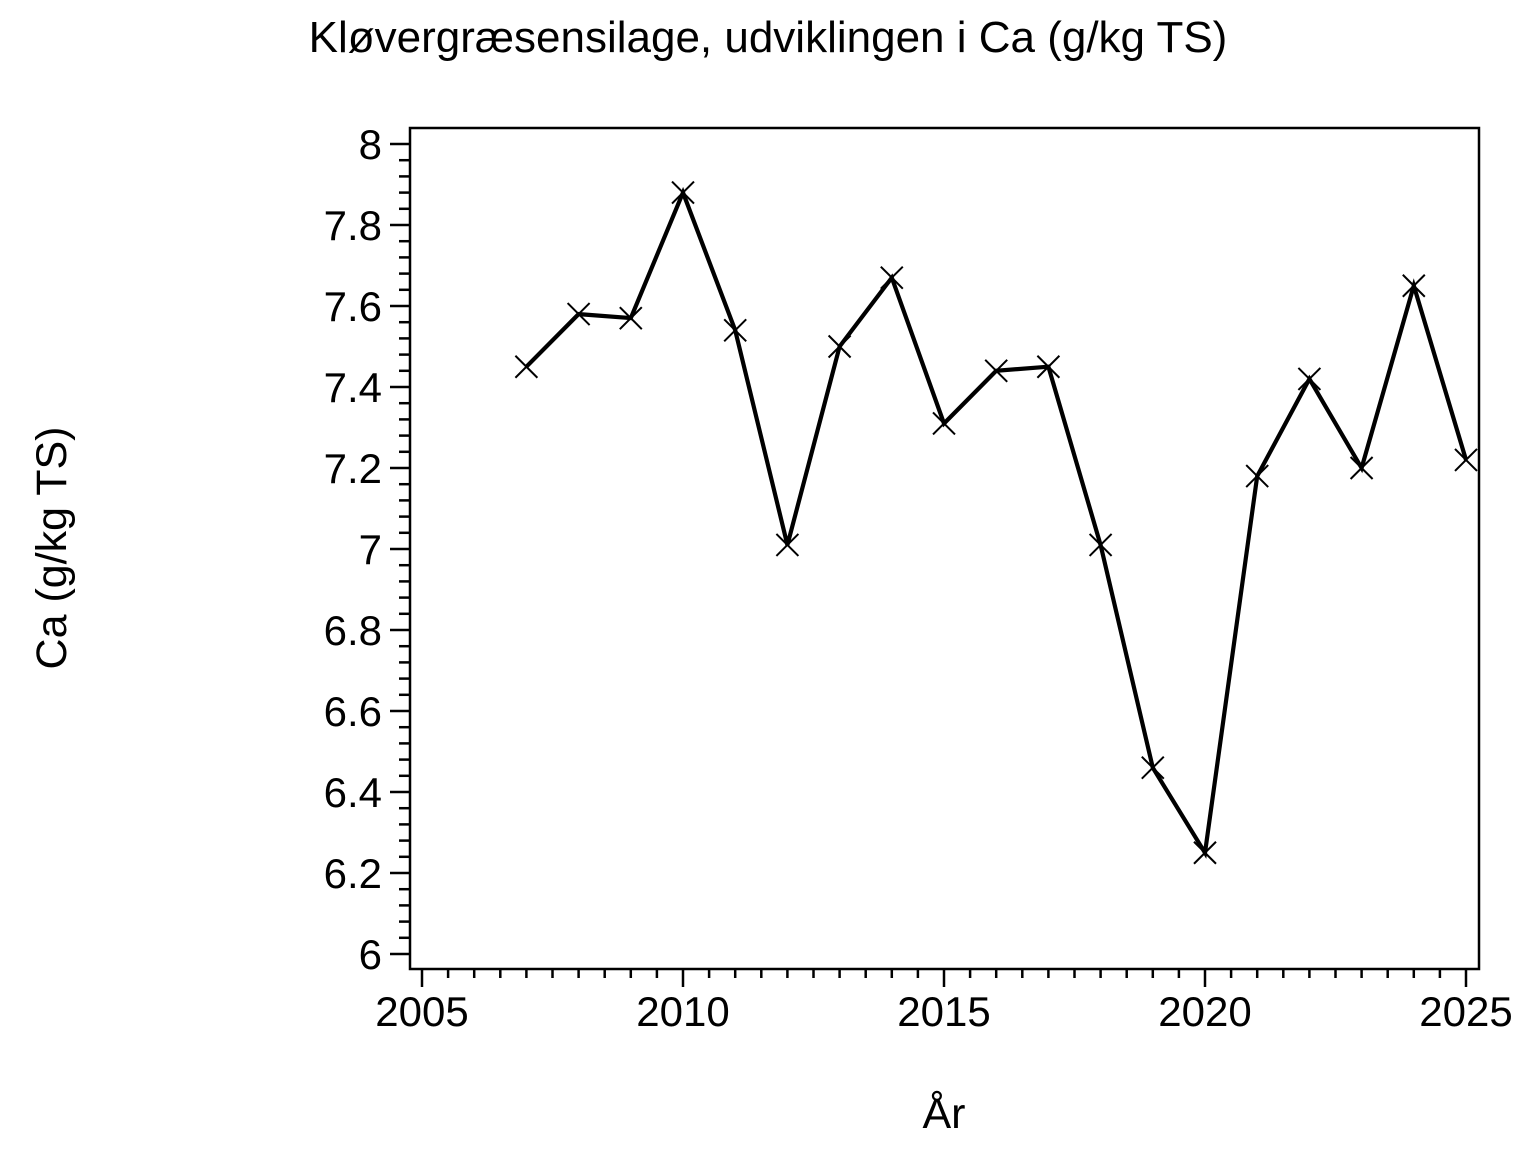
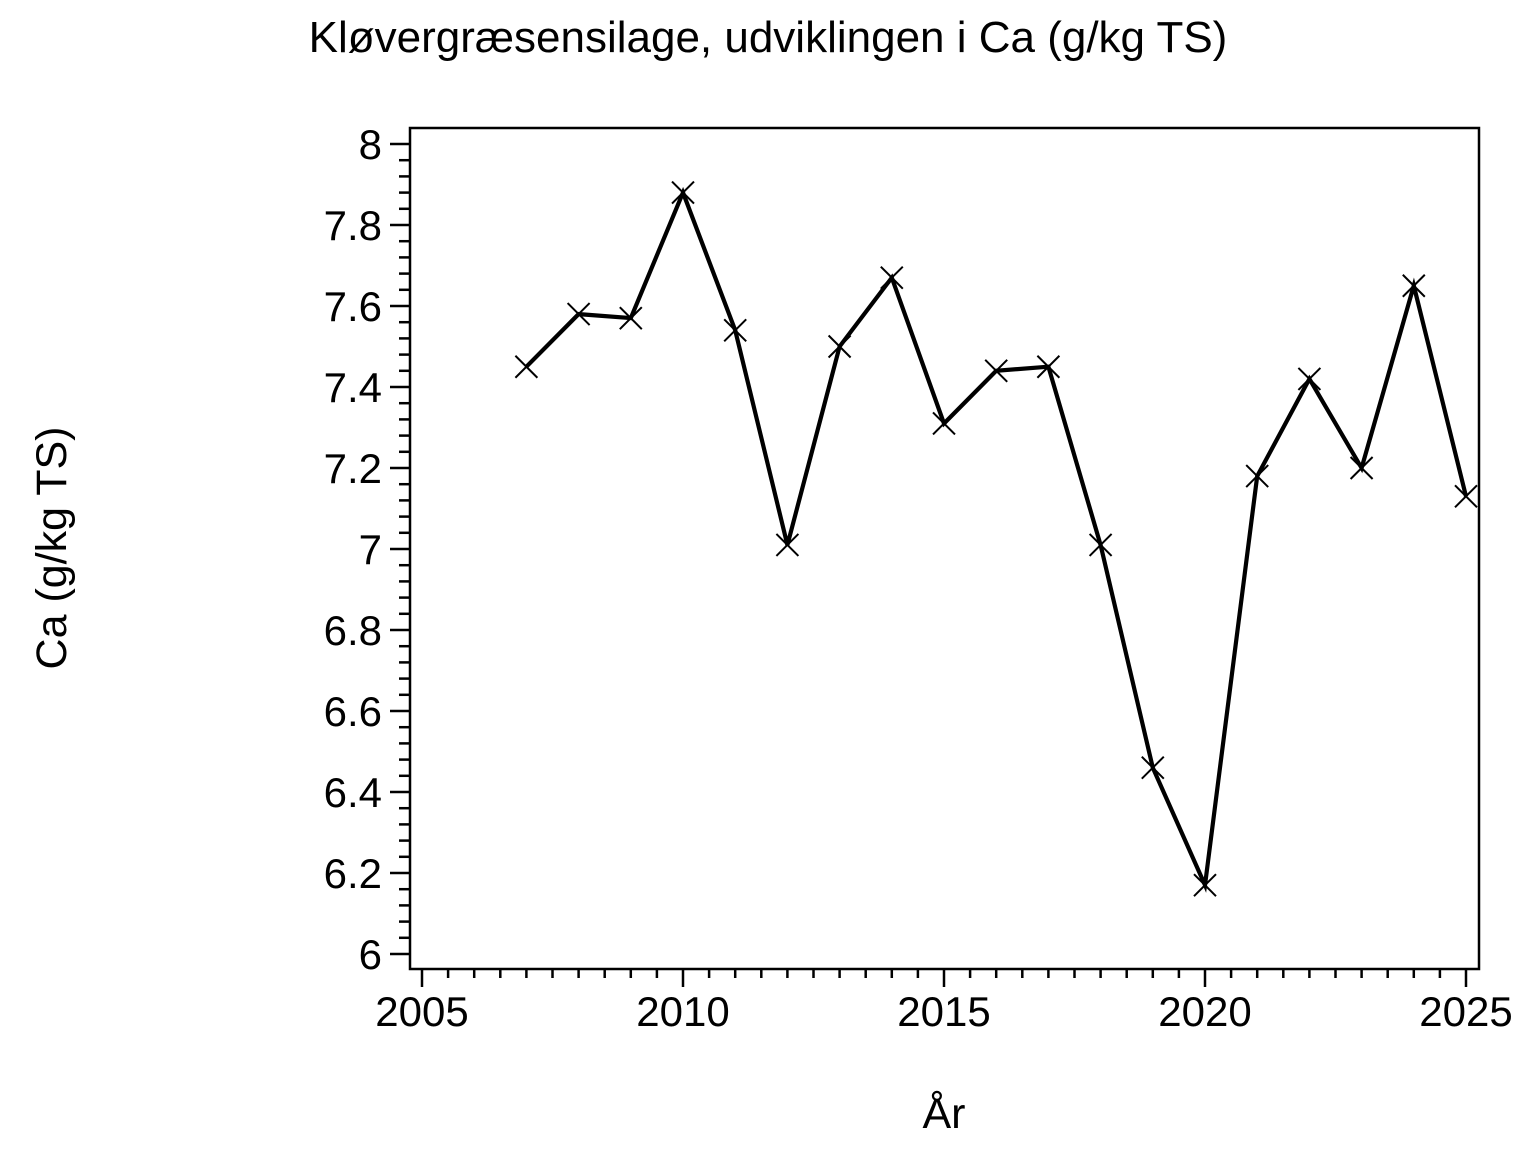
2020: 6.25 -> 6.17
2025: 7.22 -> 7.13
